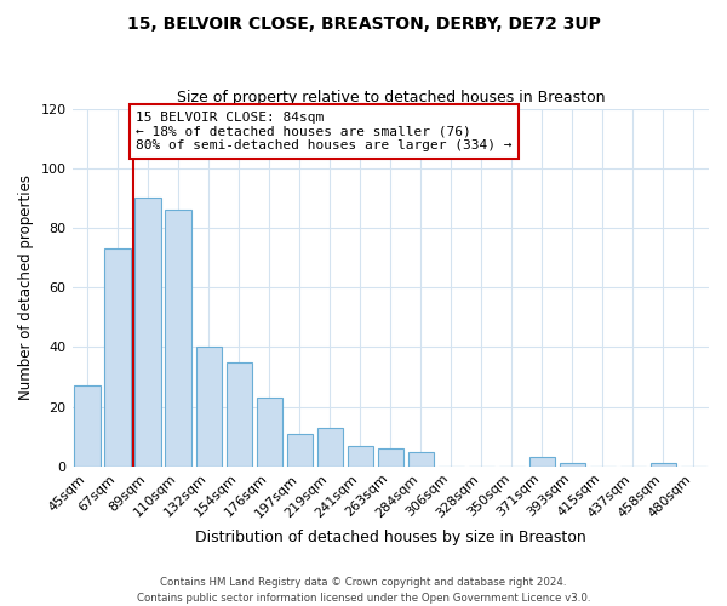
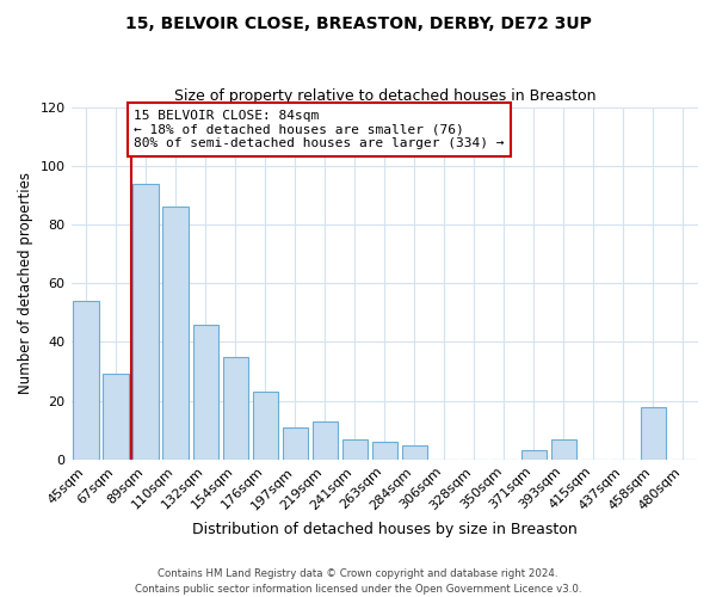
45sqm: 27 -> 54
67sqm: 73 -> 29
89sqm: 90 -> 94
132sqm: 40 -> 46
393sqm: 1 -> 7
458sqm: 1 -> 18
